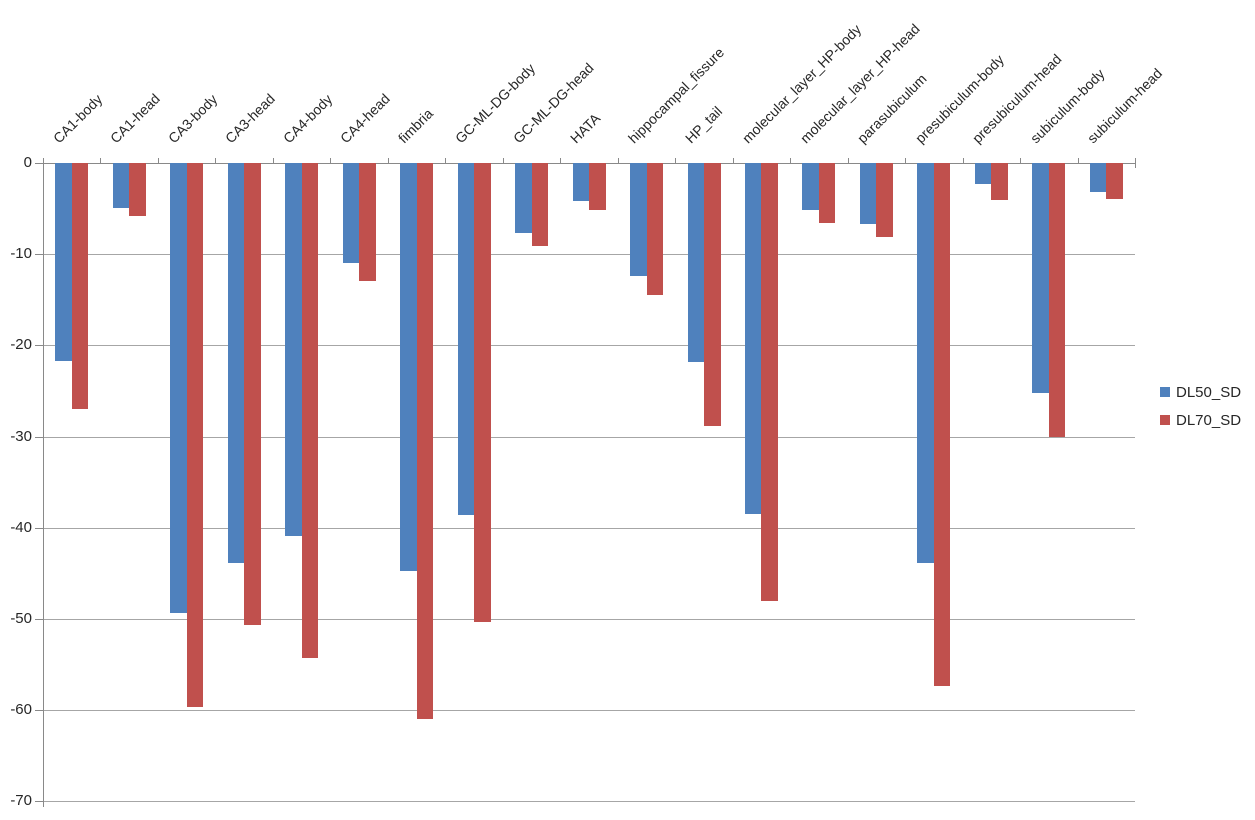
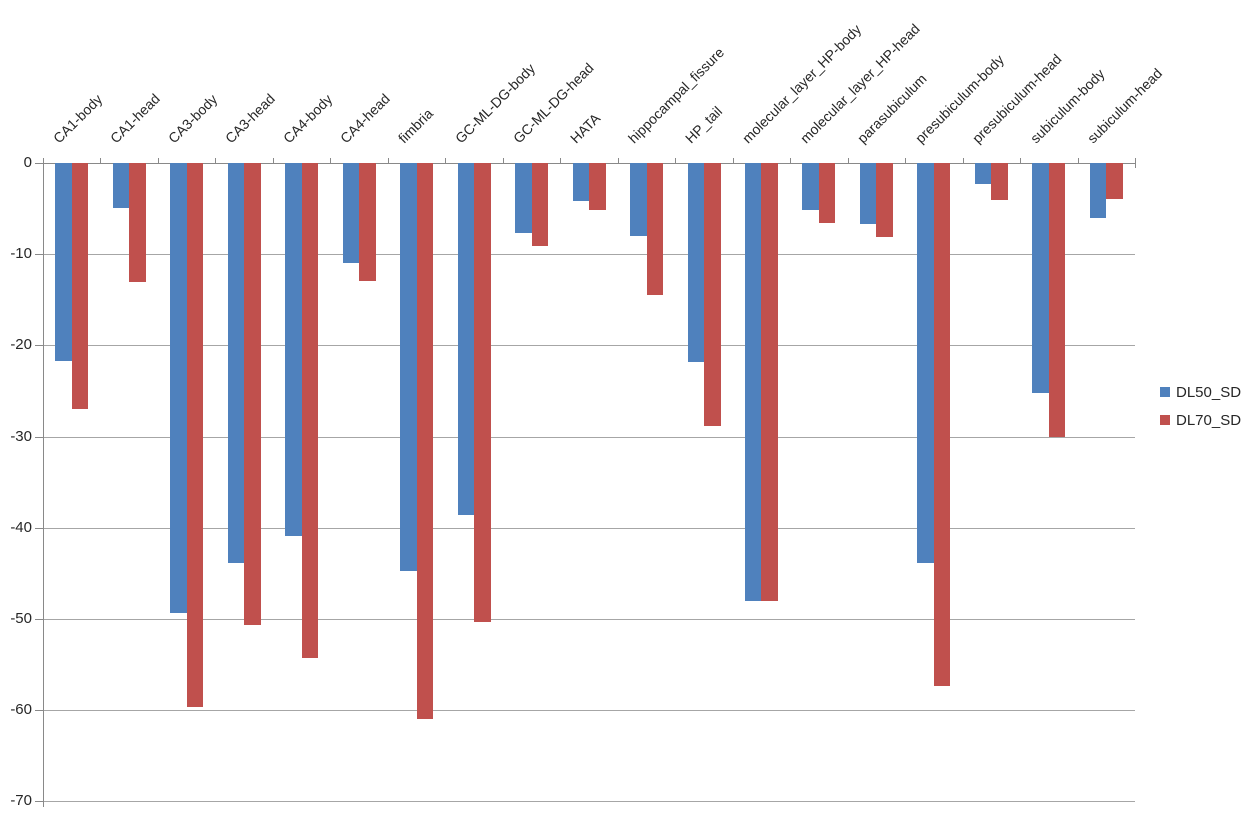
DL70_SD/CA1-head: -6 -> -13
DL50_SD/hippocampal_fissure: -12 -> -8
DL50_SD/molecular_layer_HP-body: -38 -> -48
DL50_SD/subiculum-head: -3 -> -6
